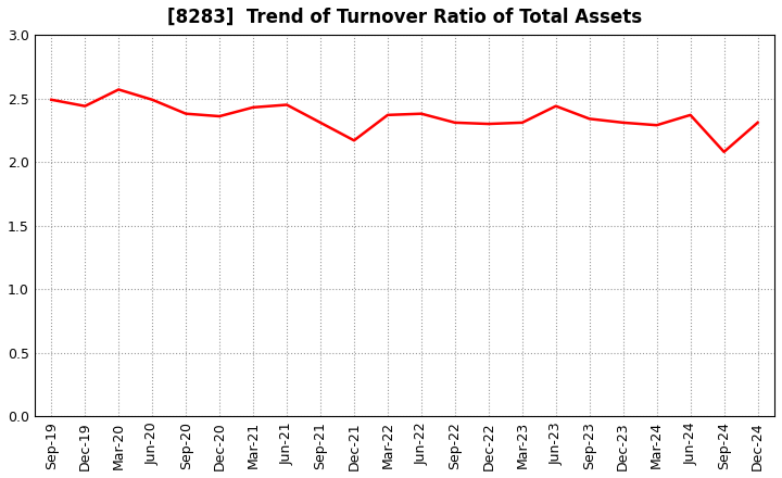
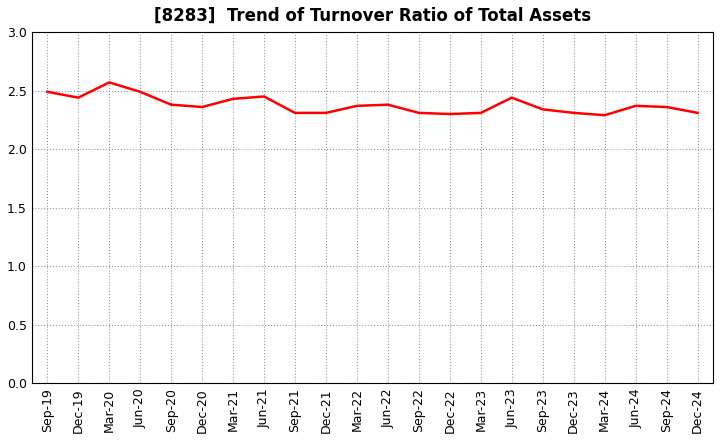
Dec-21: 2.17 -> 2.31
Sep-24: 2.08 -> 2.36
